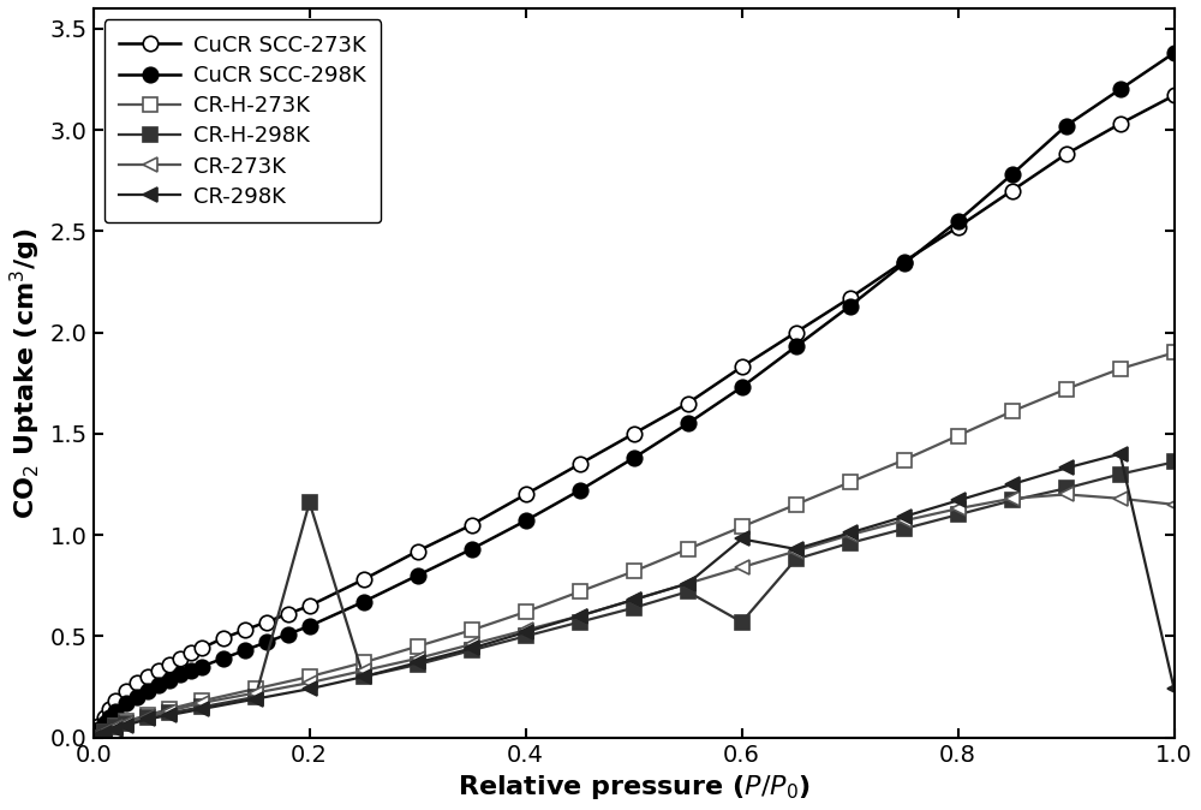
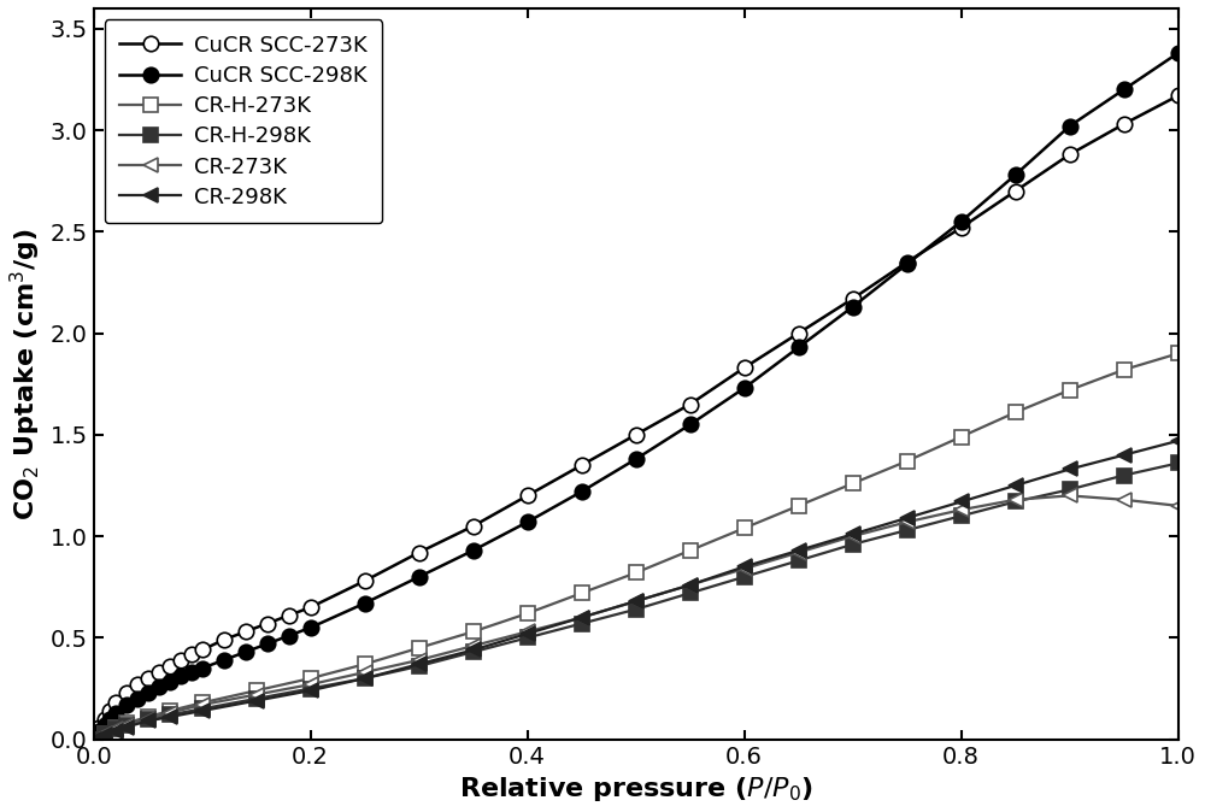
CR-H-298K/0.2: 1.16 -> 0.25
CR-H-298K/0.6: 0.57 -> 0.80
CR-298K/0.6: 0.98 -> 0.85
CR-298K/1.0: 0.24 -> 1.47
